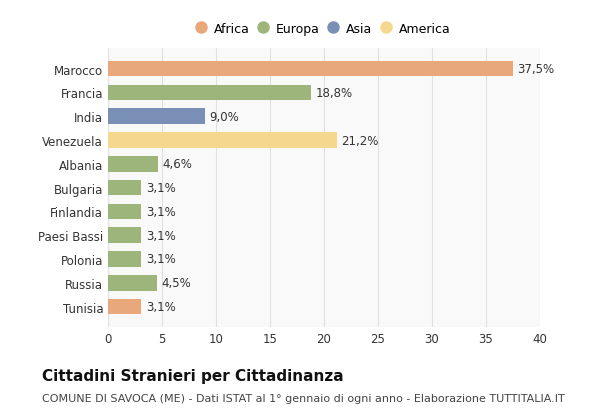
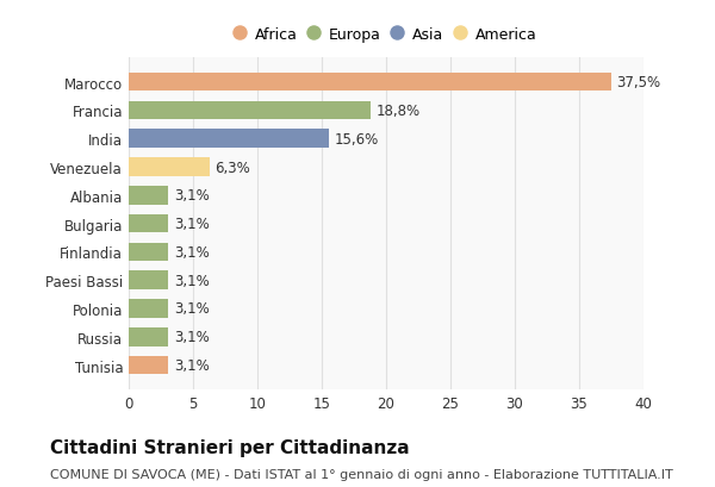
India: 9,0% -> 15,6%
Venezuela: 21,2% -> 6,3%
Albania: 4,6% -> 3,1%
Russia: 4,5% -> 3,1%
